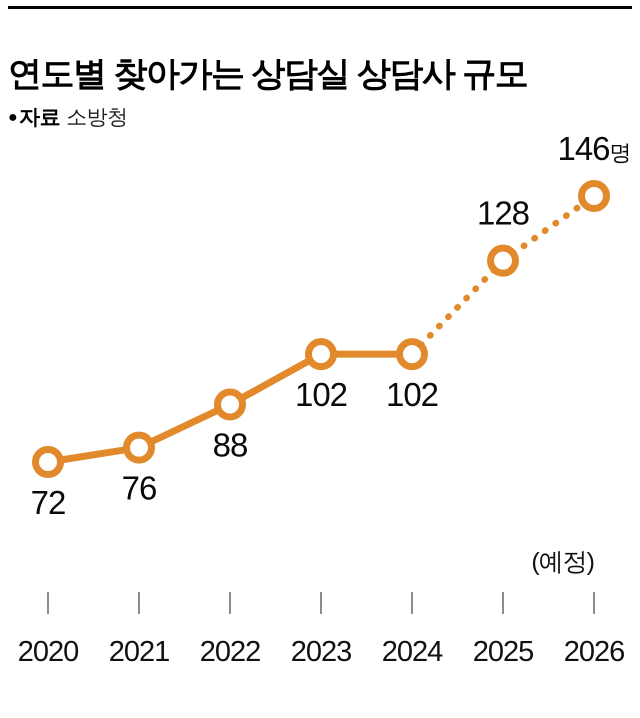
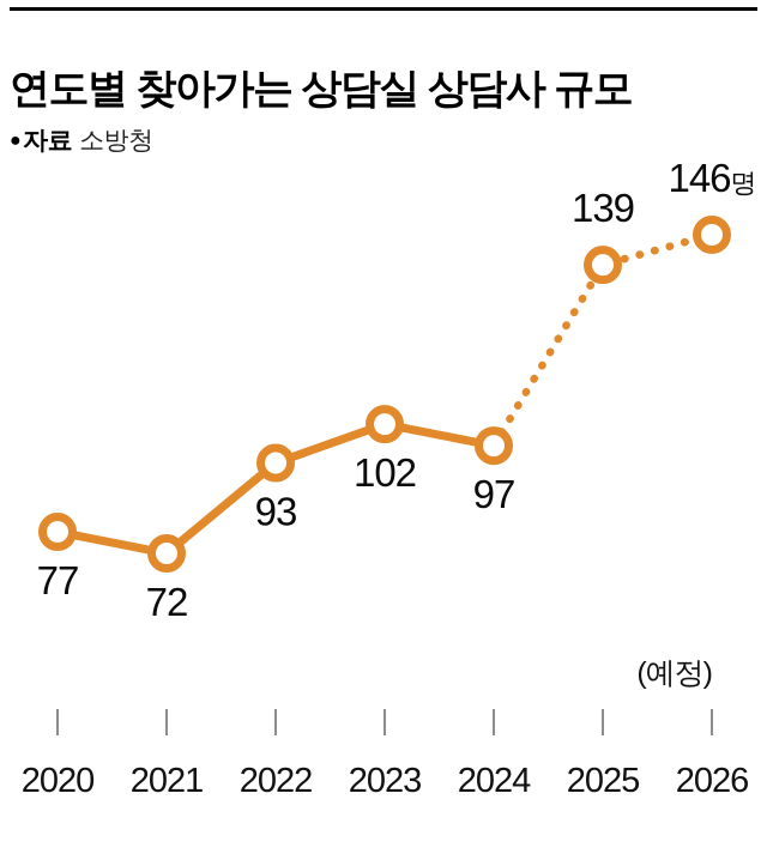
2020: 72 -> 77
2021: 76 -> 72
2022: 88 -> 93
2024: 102 -> 97
2025: 128 -> 139
